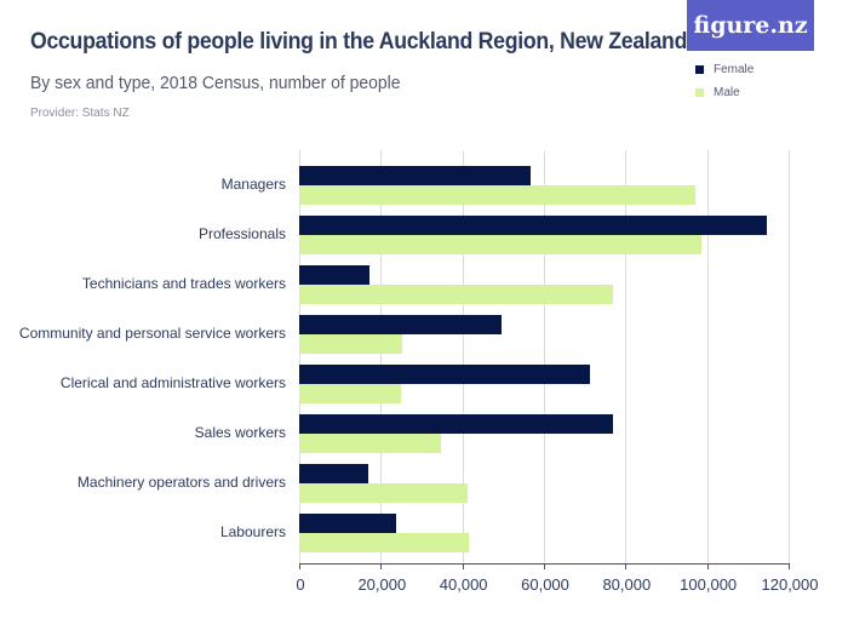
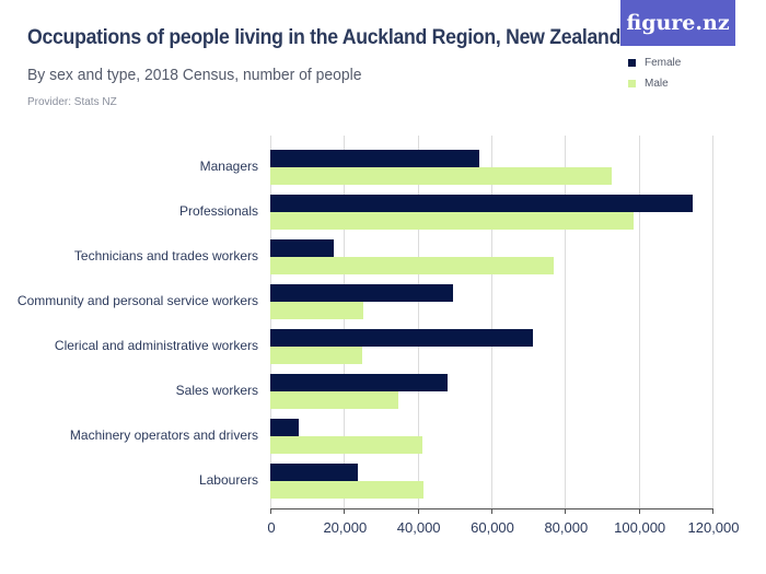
Male/Managers: 97000 -> 93000
Female/Sales workers: 77000 -> 48000
Female/Machinery operators and drivers: 17000 -> 8000
